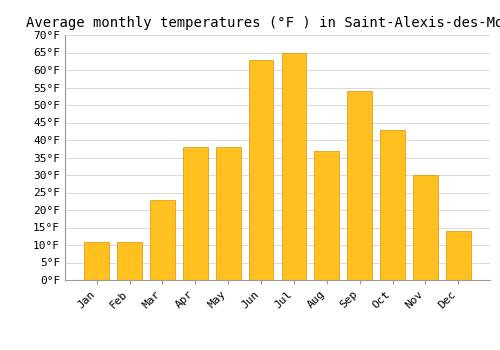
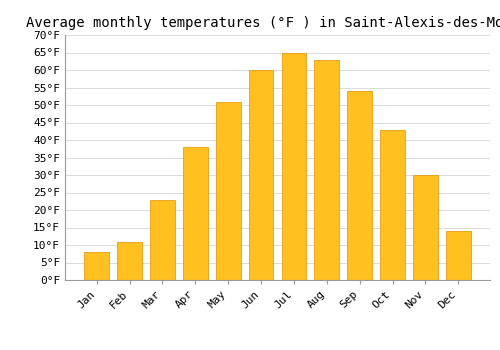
Jan: 11°F -> 8°F
May: 38°F -> 51°F
Jun: 63°F -> 60°F
Aug: 37°F -> 63°F
